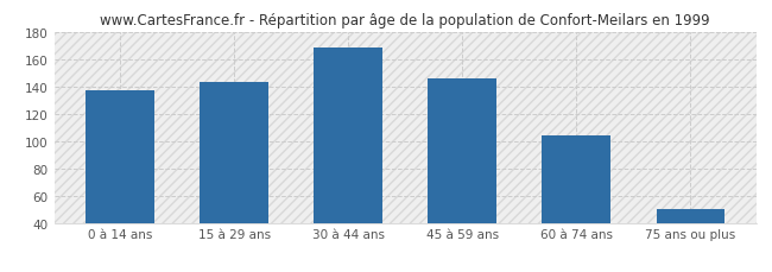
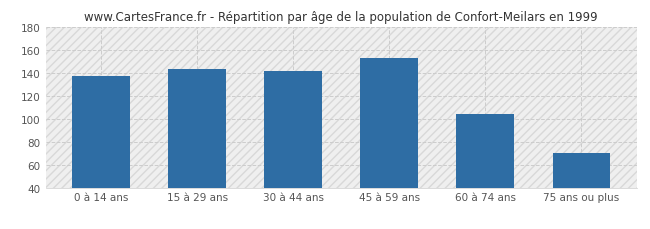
30 à 44 ans: 168 -> 141
45 à 59 ans: 146 -> 153
75 ans ou plus: 50 -> 70
